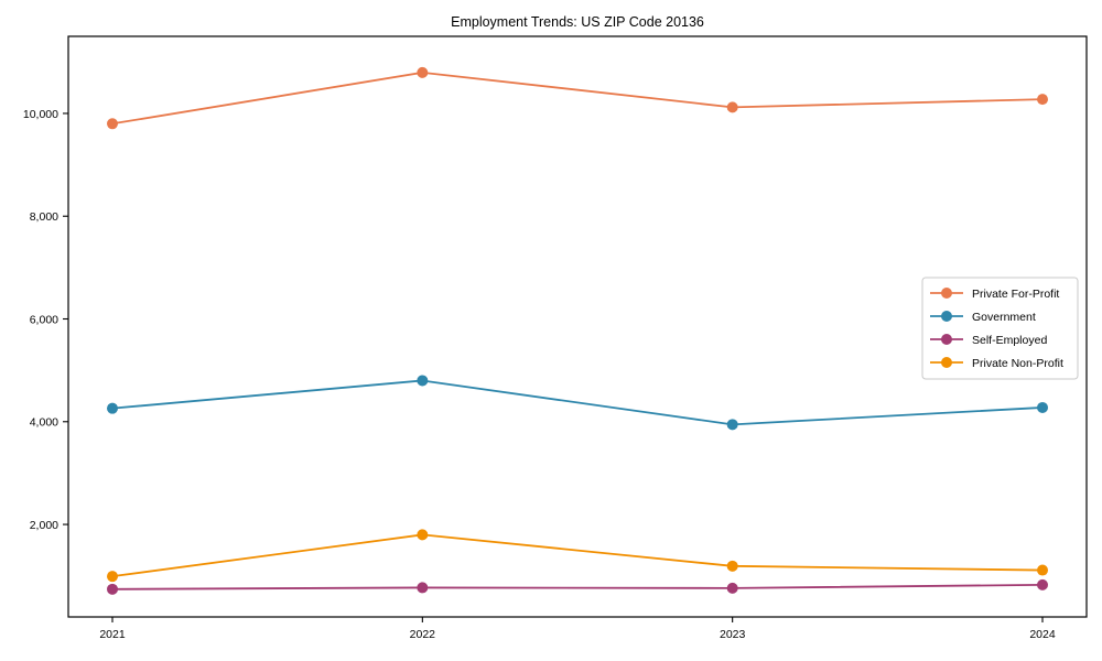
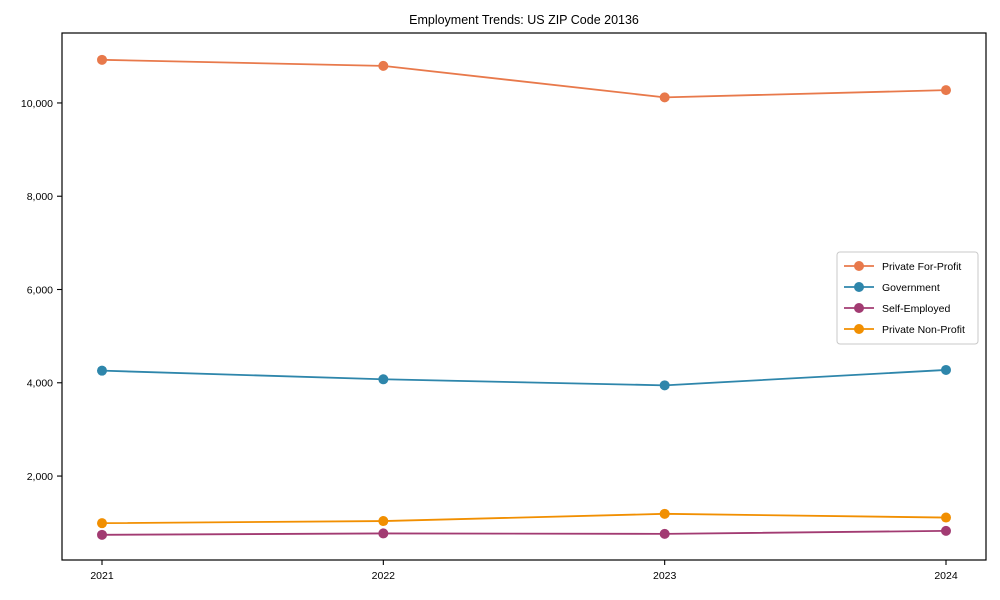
Private For-Profit/2021: 9800 -> 10900
Government/2022: 4800 -> 4100
Private Non-Profit/2022: 1800 -> 1000
